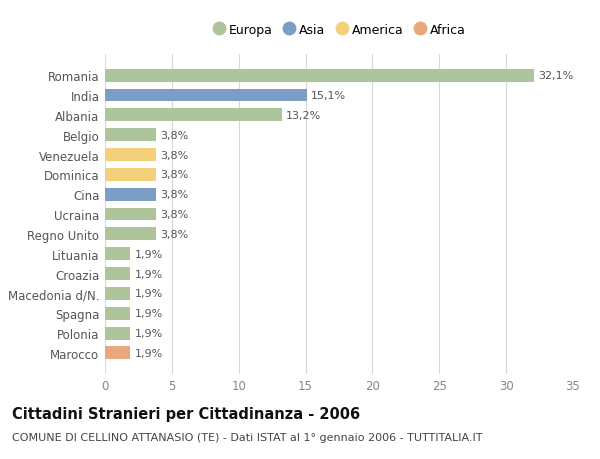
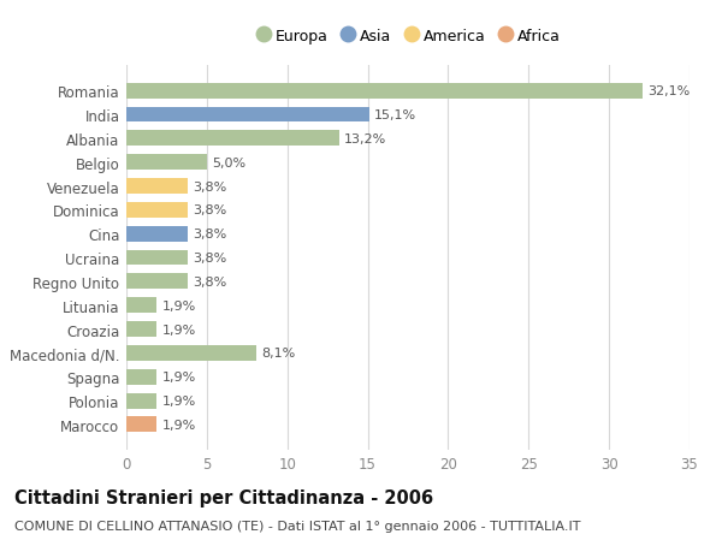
Belgio: 3,8% -> 5,0%
Macedonia d/N.: 1,9% -> 8,1%
